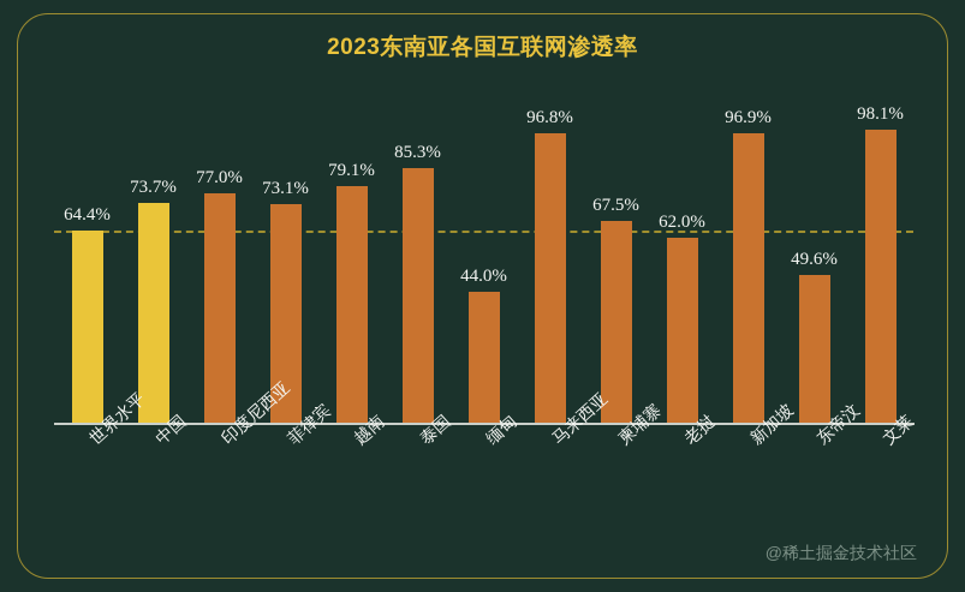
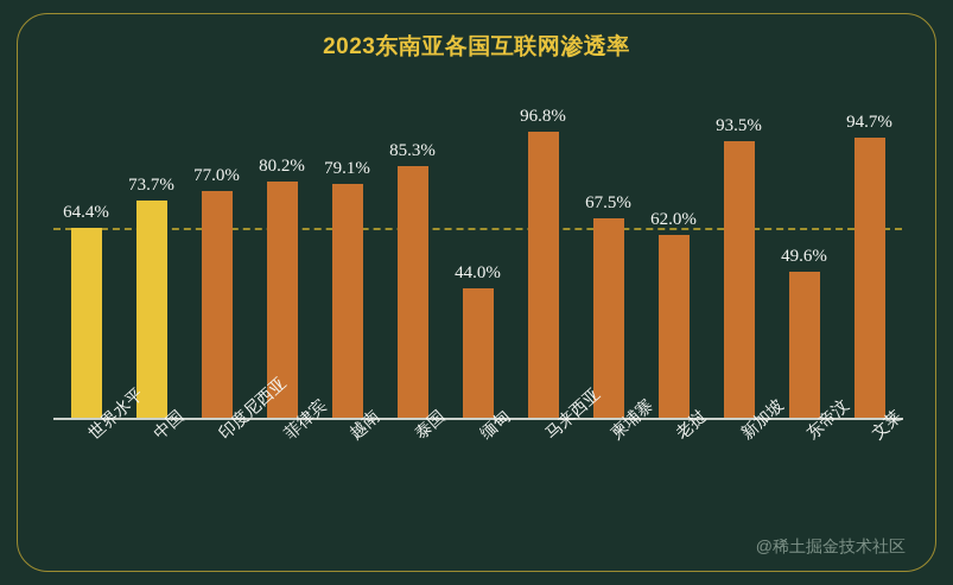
菲律宾: 73.1% -> 80.2%
新加坡: 96.9% -> 93.5%
文莱: 98.1% -> 94.7%
